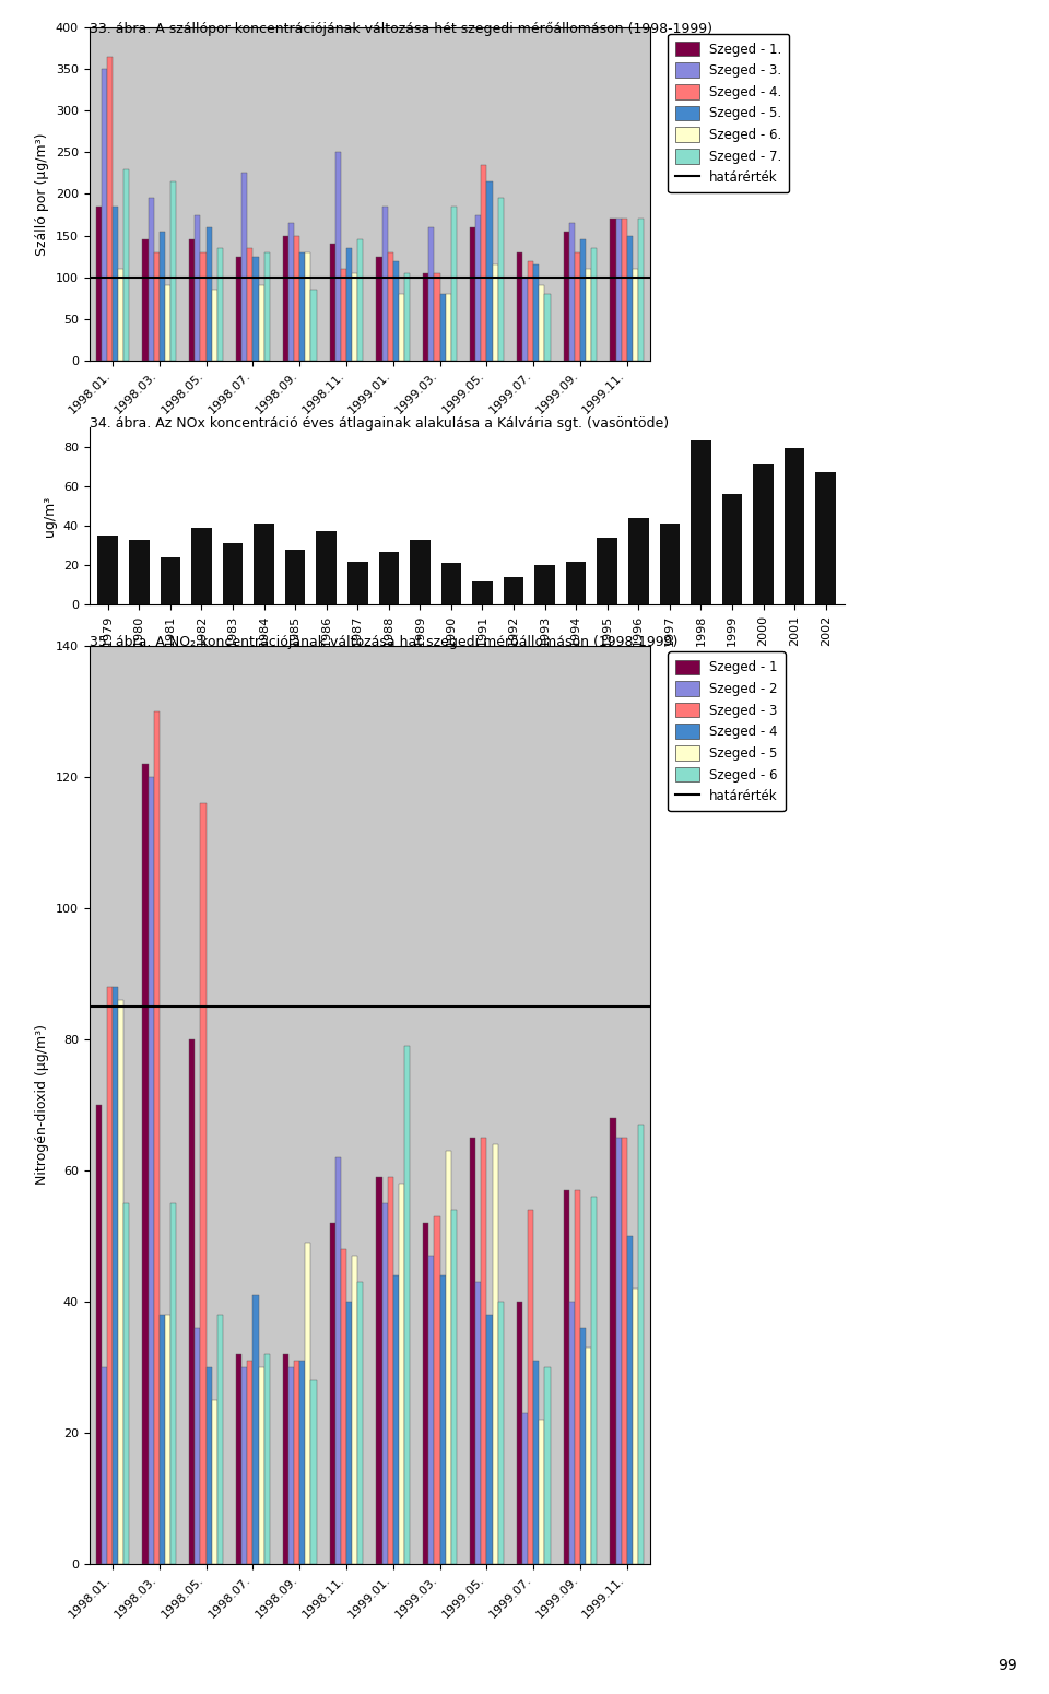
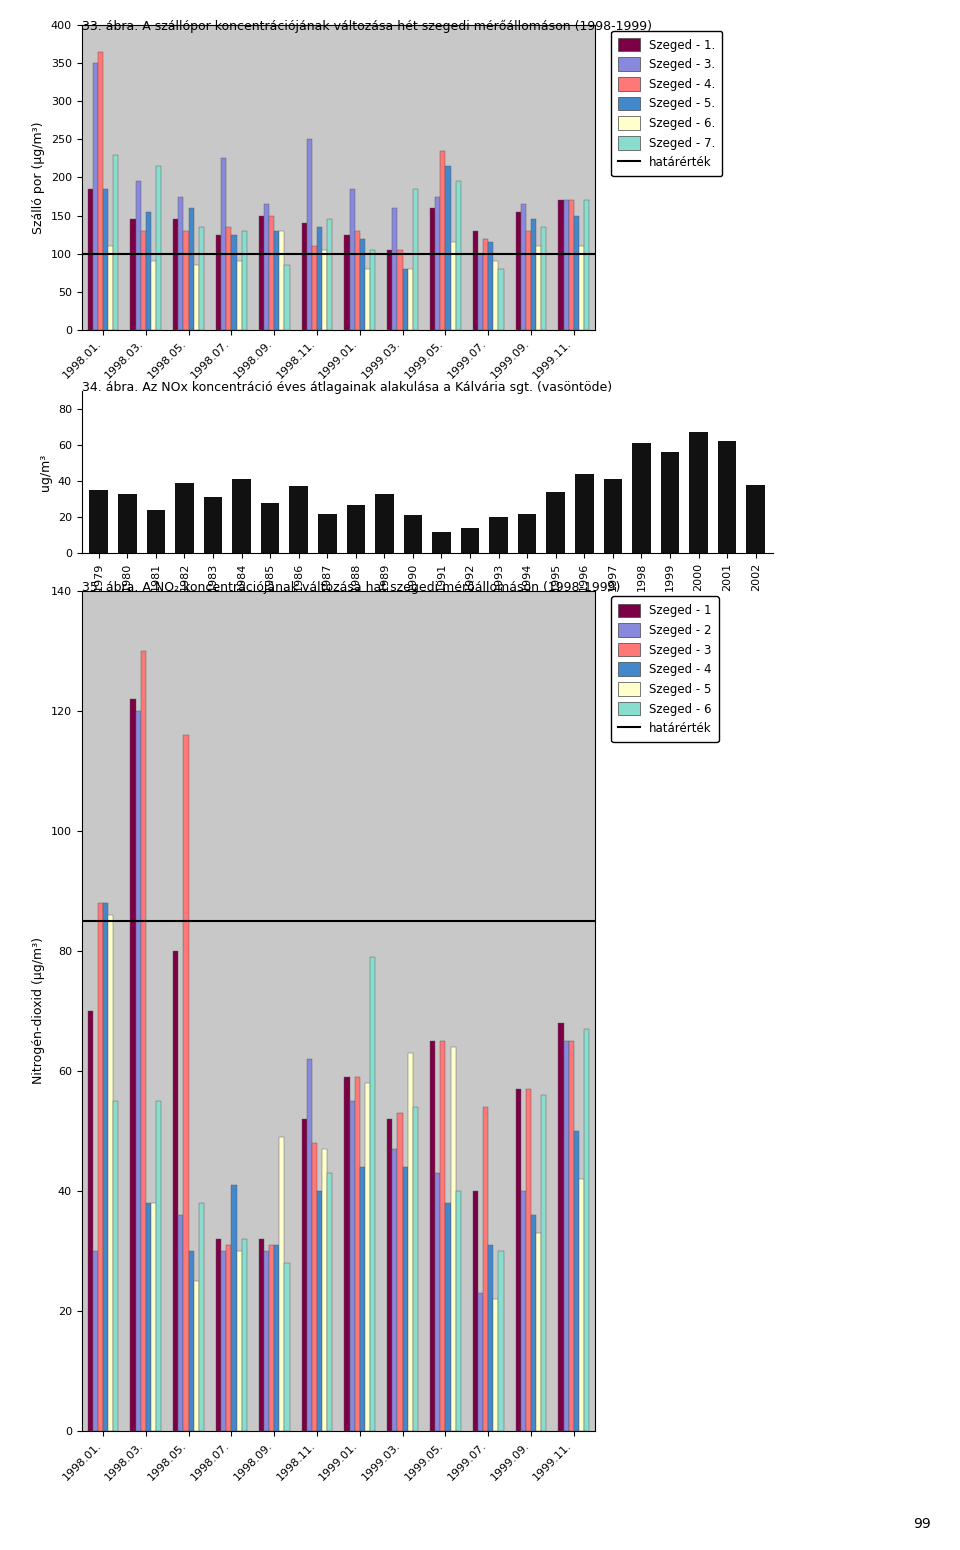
1998: 83 -> 61
2000: 71 -> 67
2001: 79 -> 62
2002: 67 -> 38
